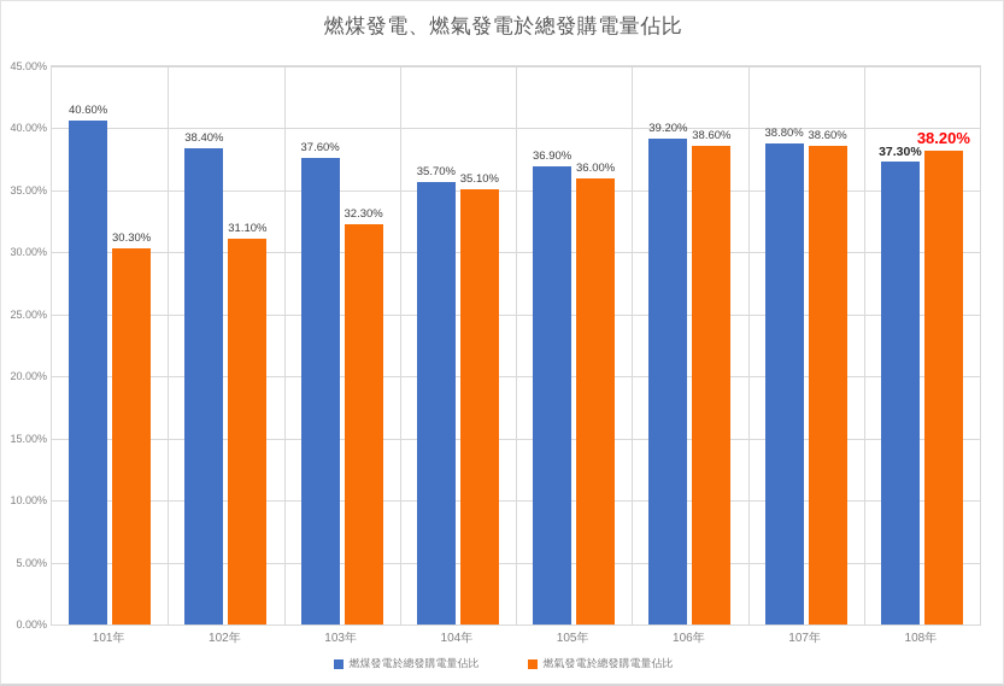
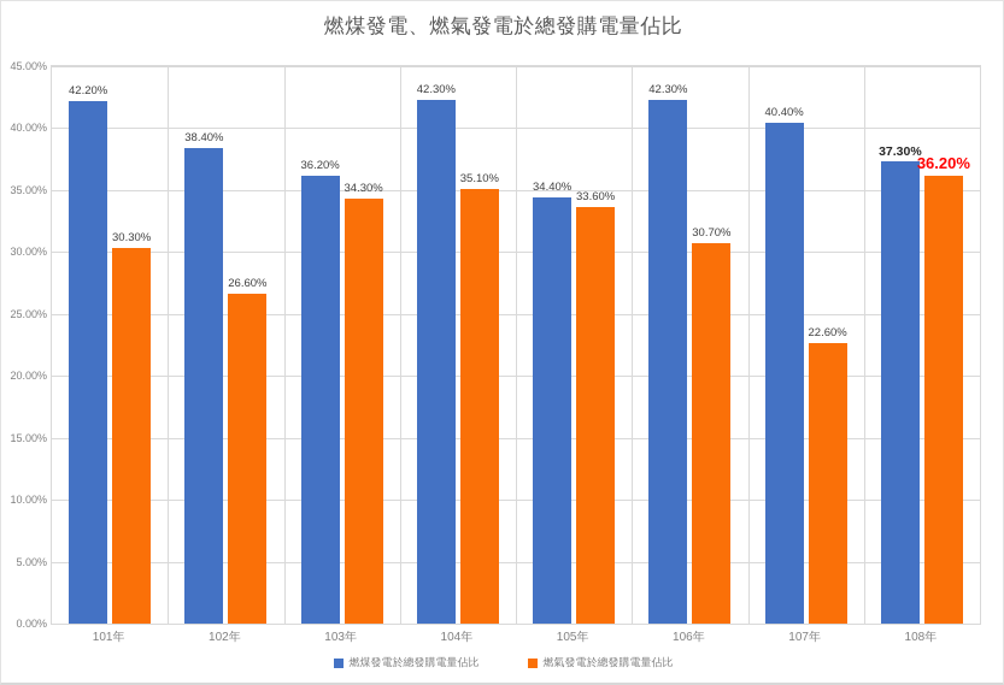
燃煤發電於總發購電量佔比/101年: 40.60% -> 42.20%
燃氣發電於總發購電量佔比/102年: 31.10% -> 26.60%
燃煤發電於總發購電量佔比/103年: 37.60% -> 36.20%
燃氣發電於總發購電量佔比/103年: 32.30% -> 34.30%
燃煤發電於總發購電量佔比/104年: 35.70% -> 42.30%
燃煤發電於總發購電量佔比/105年: 36.90% -> 34.40%
燃氣發電於總發購電量佔比/105年: 36.00% -> 33.60%
燃煤發電於總發購電量佔比/106年: 39.20% -> 42.30%
燃氣發電於總發購電量佔比/106年: 38.60% -> 30.70%
燃煤發電於總發購電量佔比/107年: 38.80% -> 40.40%
燃氣發電於總發購電量佔比/107年: 38.60% -> 22.60%
燃氣發電於總發購電量佔比/108年: 38.20% -> 36.20%
